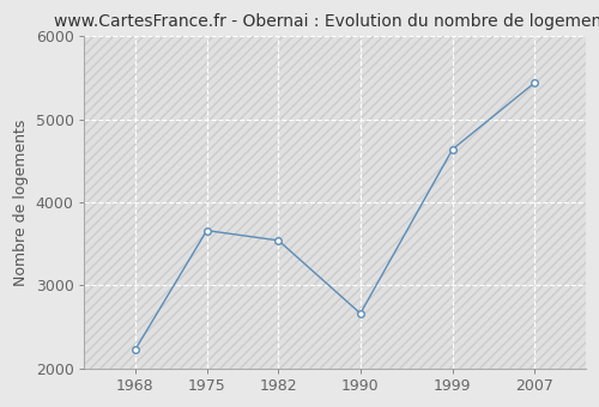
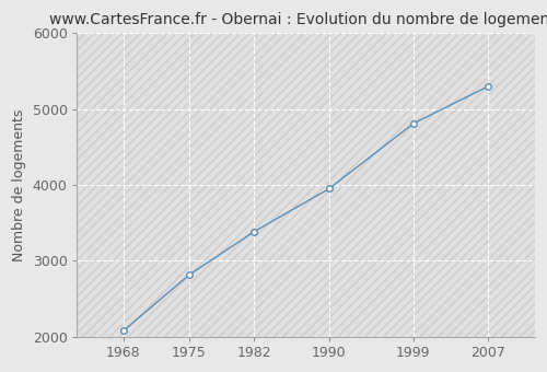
1968: 2220 -> 2080
1975: 3660 -> 2810
1982: 3540 -> 3380
1990: 2660 -> 3950
1999: 4640 -> 4810
2007: 5440 -> 5300
